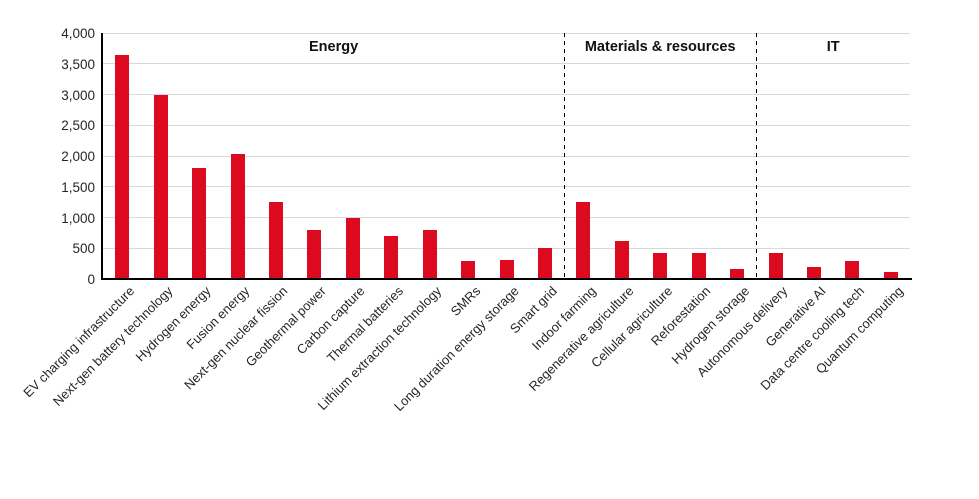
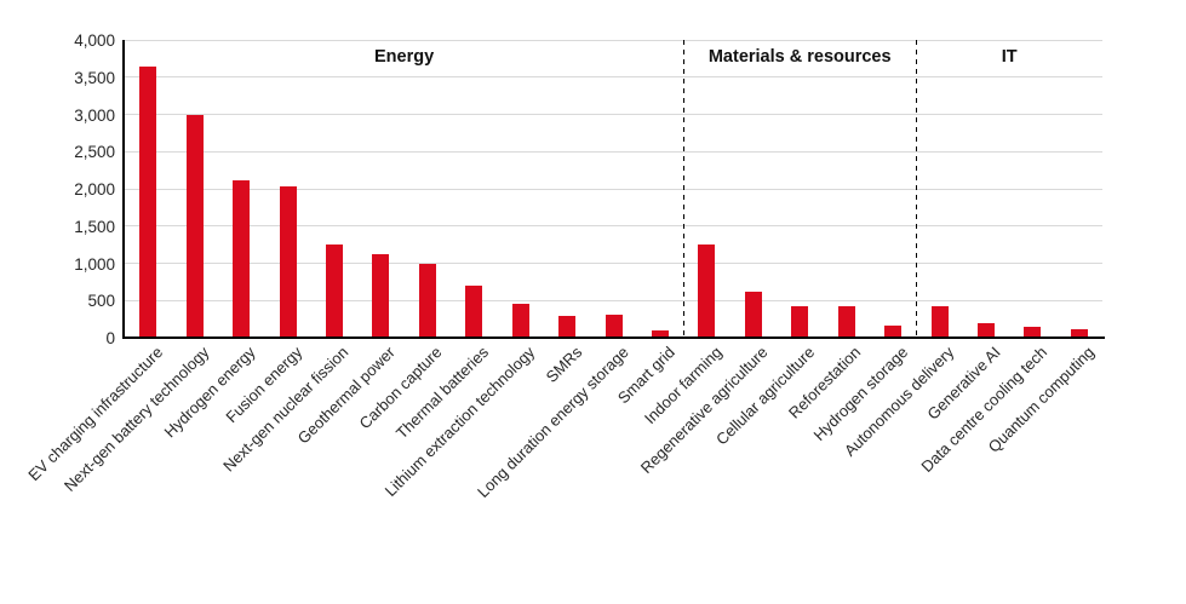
Hydrogen energy: 1800 -> 2100
Geothermal power: 800 -> 1100
Lithium extraction technology: 800 -> 500
Smart grid: 500 -> 100
Data centre cooling tech: 300 -> 200
